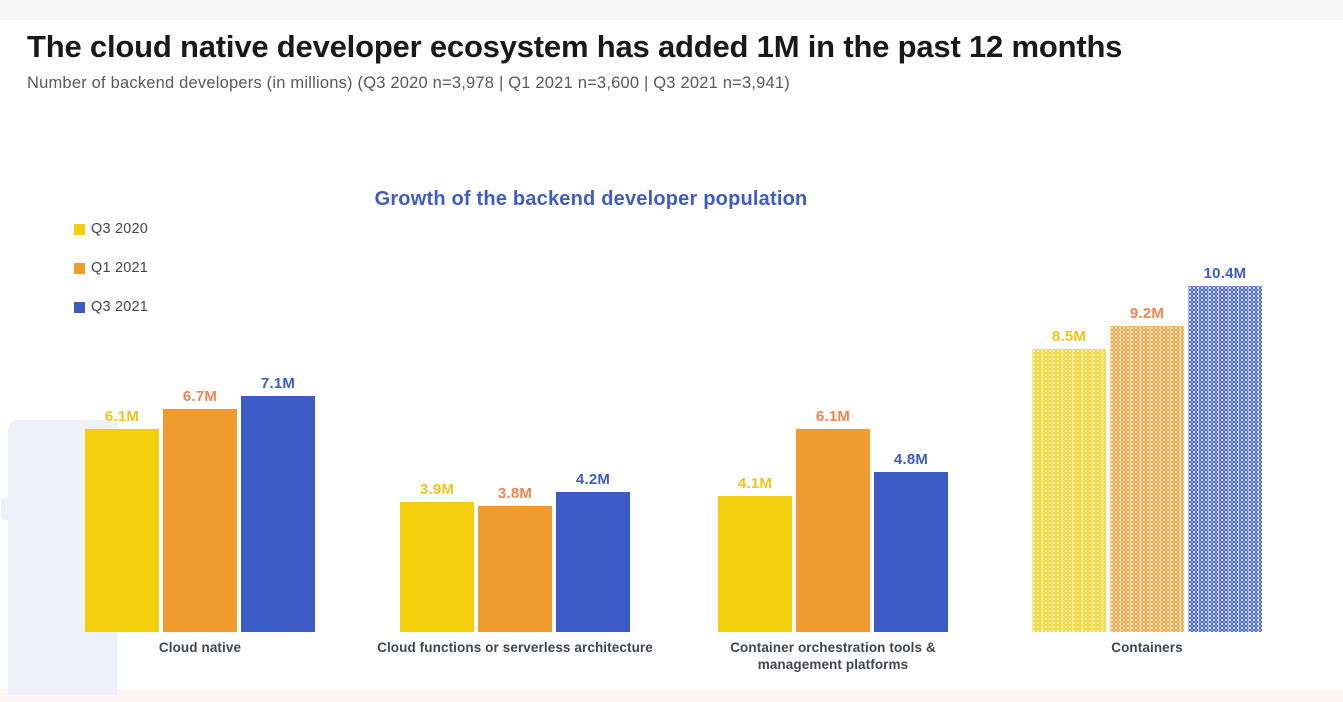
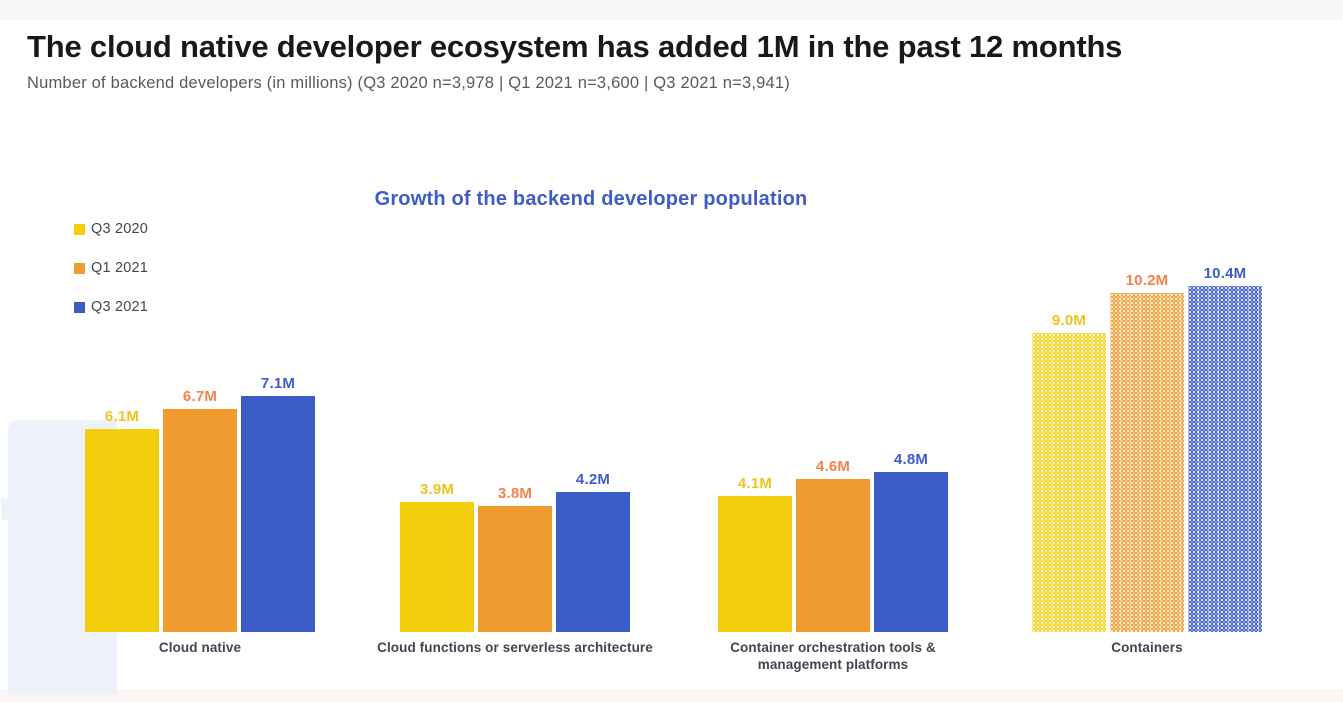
Q1 2021/Container orchestration tools & management platforms: 6.1M -> 4.6M
Q3 2020/Containers: 8.5M -> 9.0M
Q1 2021/Containers: 9.2M -> 10.2M
